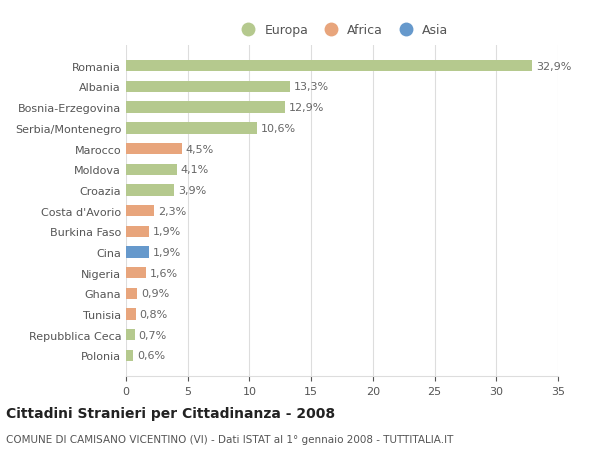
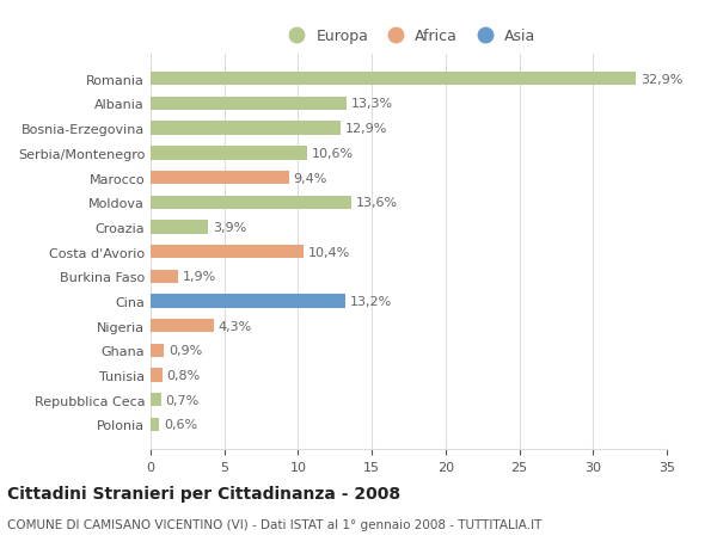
Marocco: 4,5% -> 9,4%
Moldova: 4,1% -> 13,6%
Costa d'Avorio: 2,3% -> 10,4%
Cina: 1,9% -> 13,2%
Nigeria: 1,6% -> 4,3%
